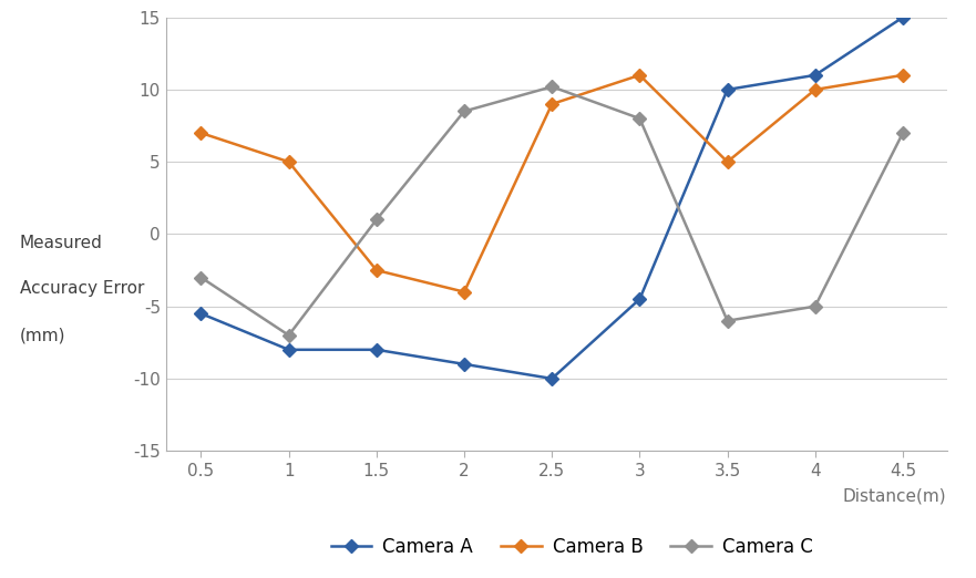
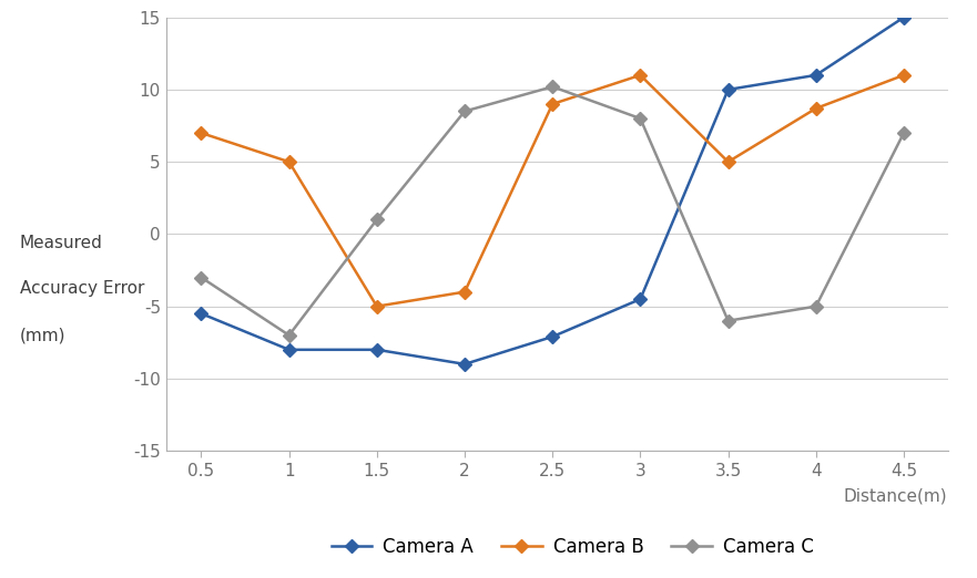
Camera B/1.5: -2.5 -> -5.0
Camera A/2.5: -10.0 -> -7.1
Camera B/4: 10.0 -> 8.7
